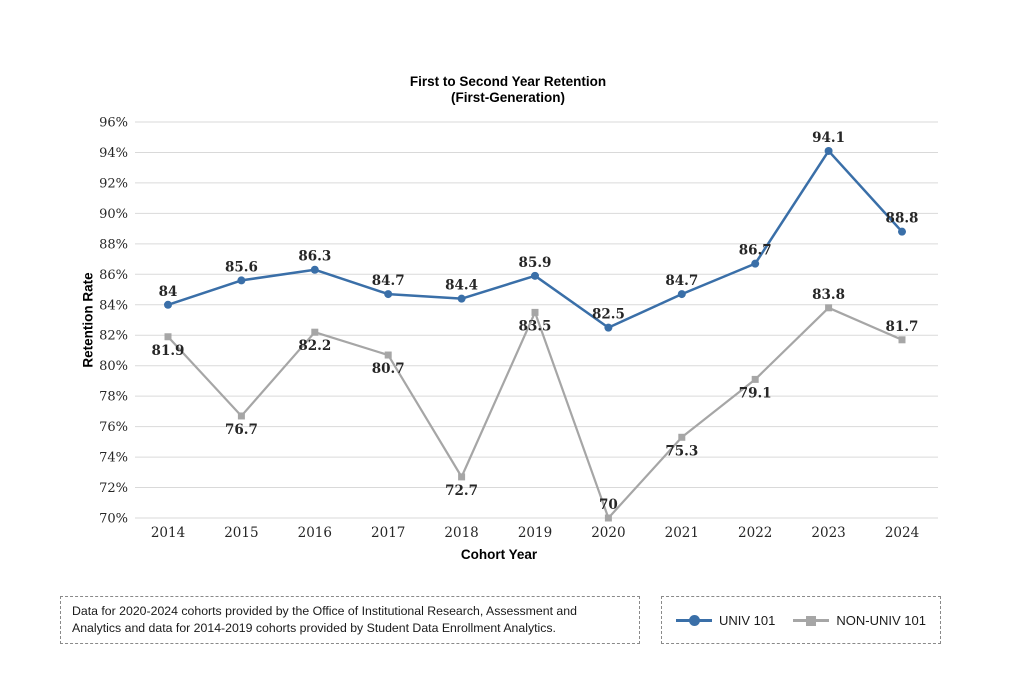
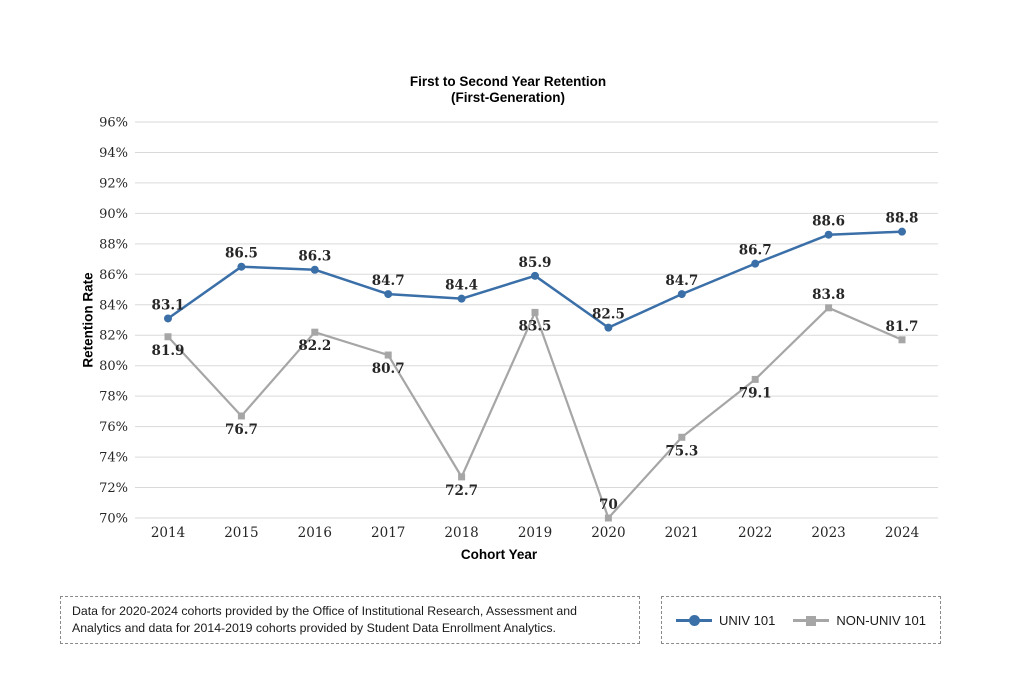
UNIV 101/2014: 84 -> 83.1
UNIV 101/2015: 85.6 -> 86.5
UNIV 101/2023: 94.1 -> 88.6
